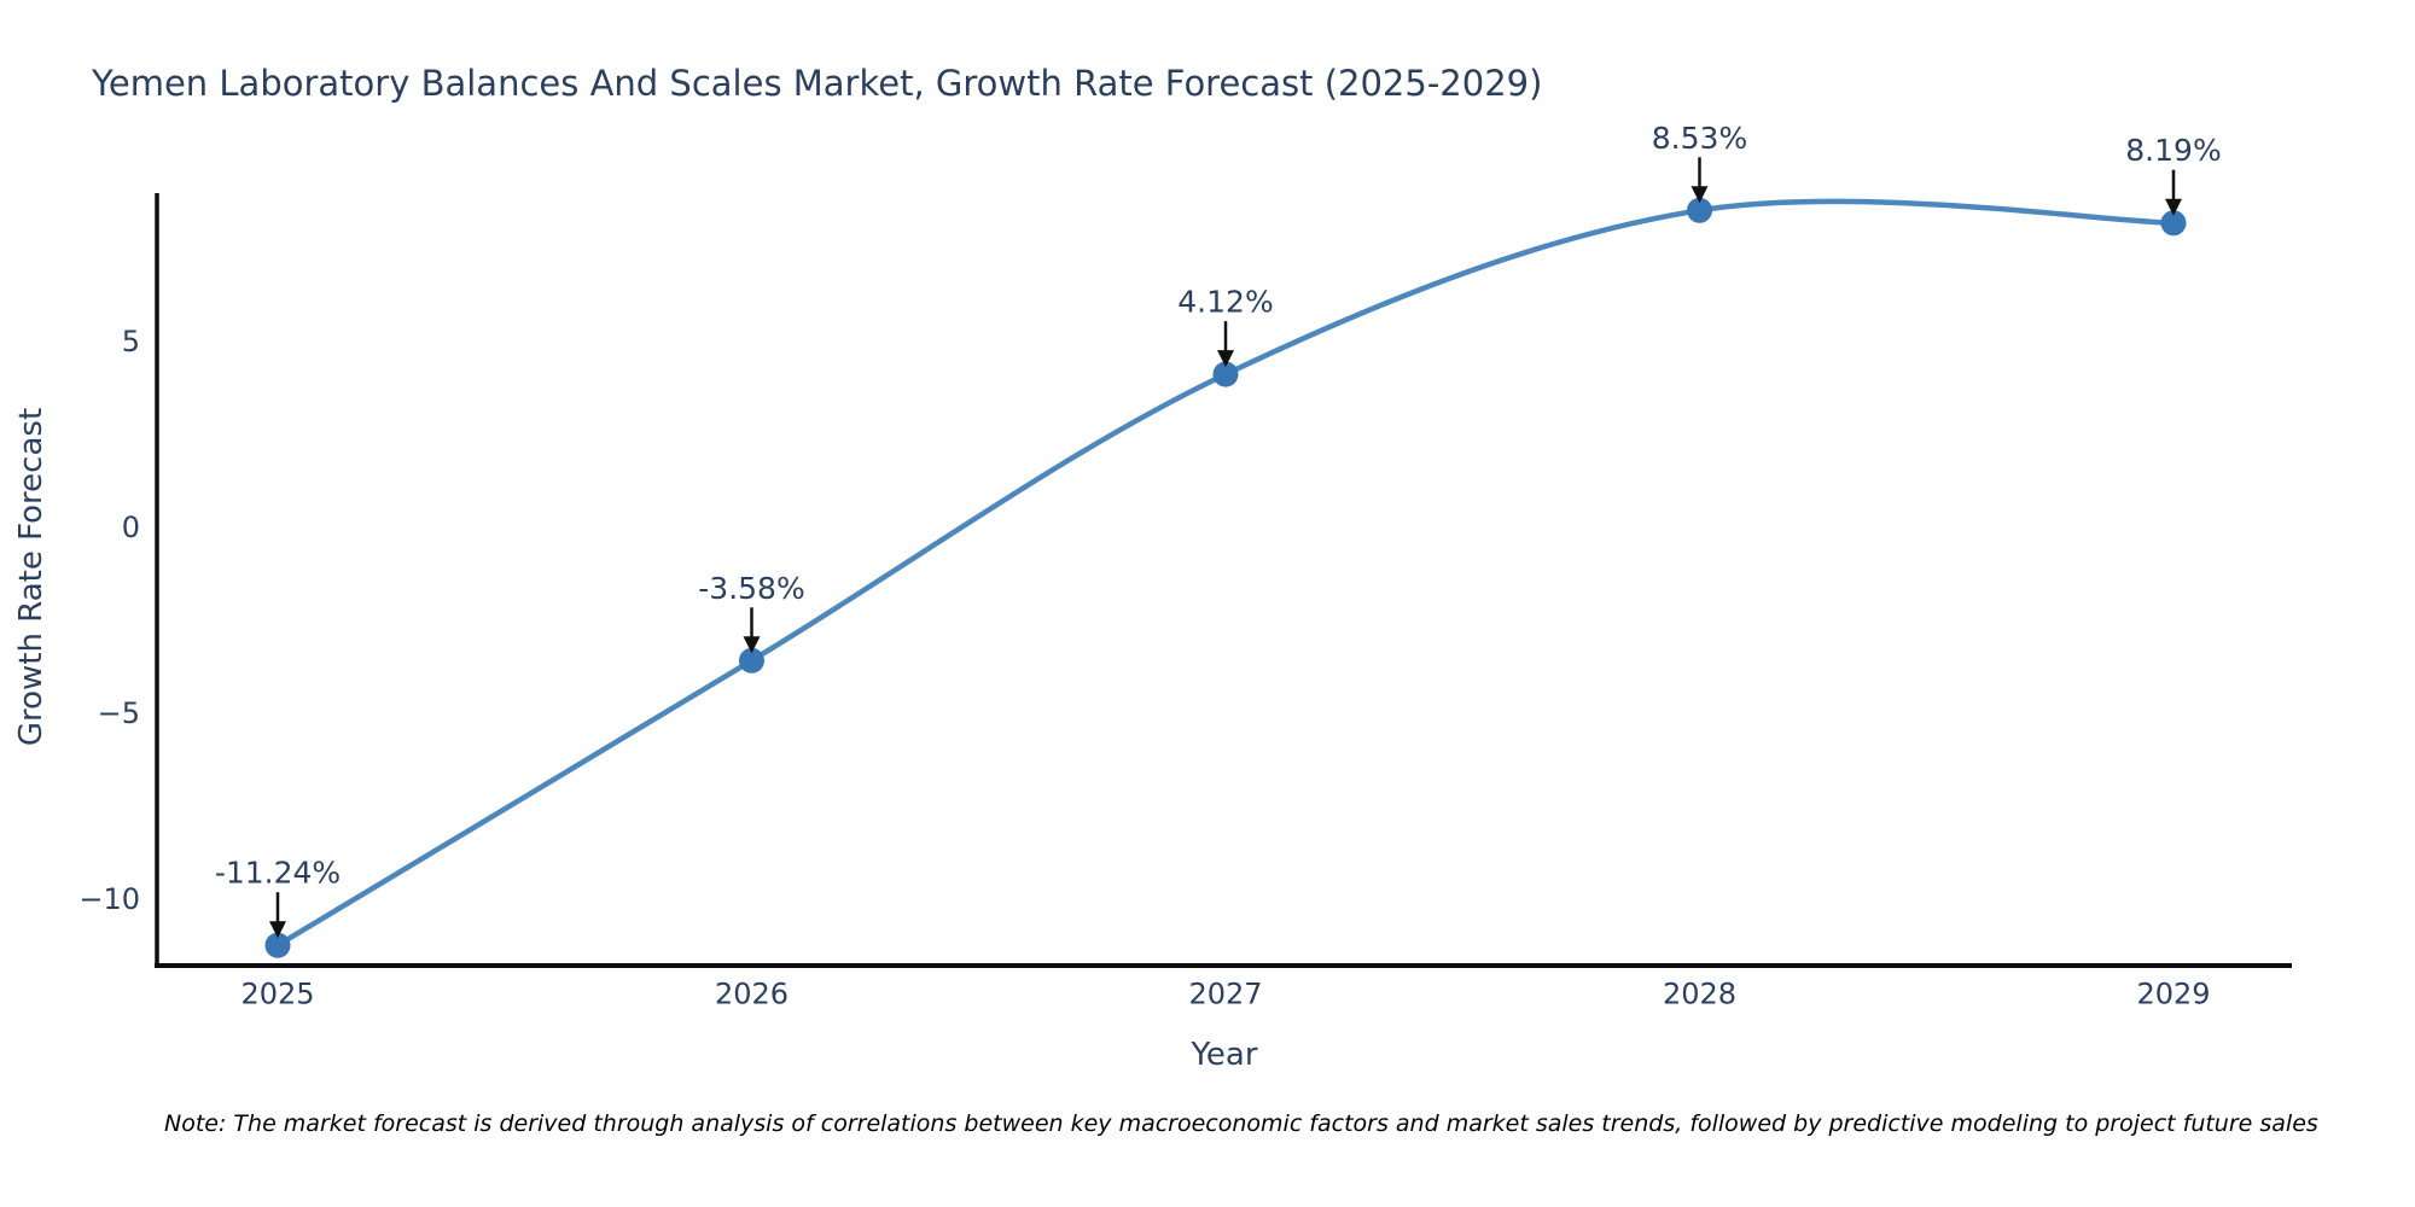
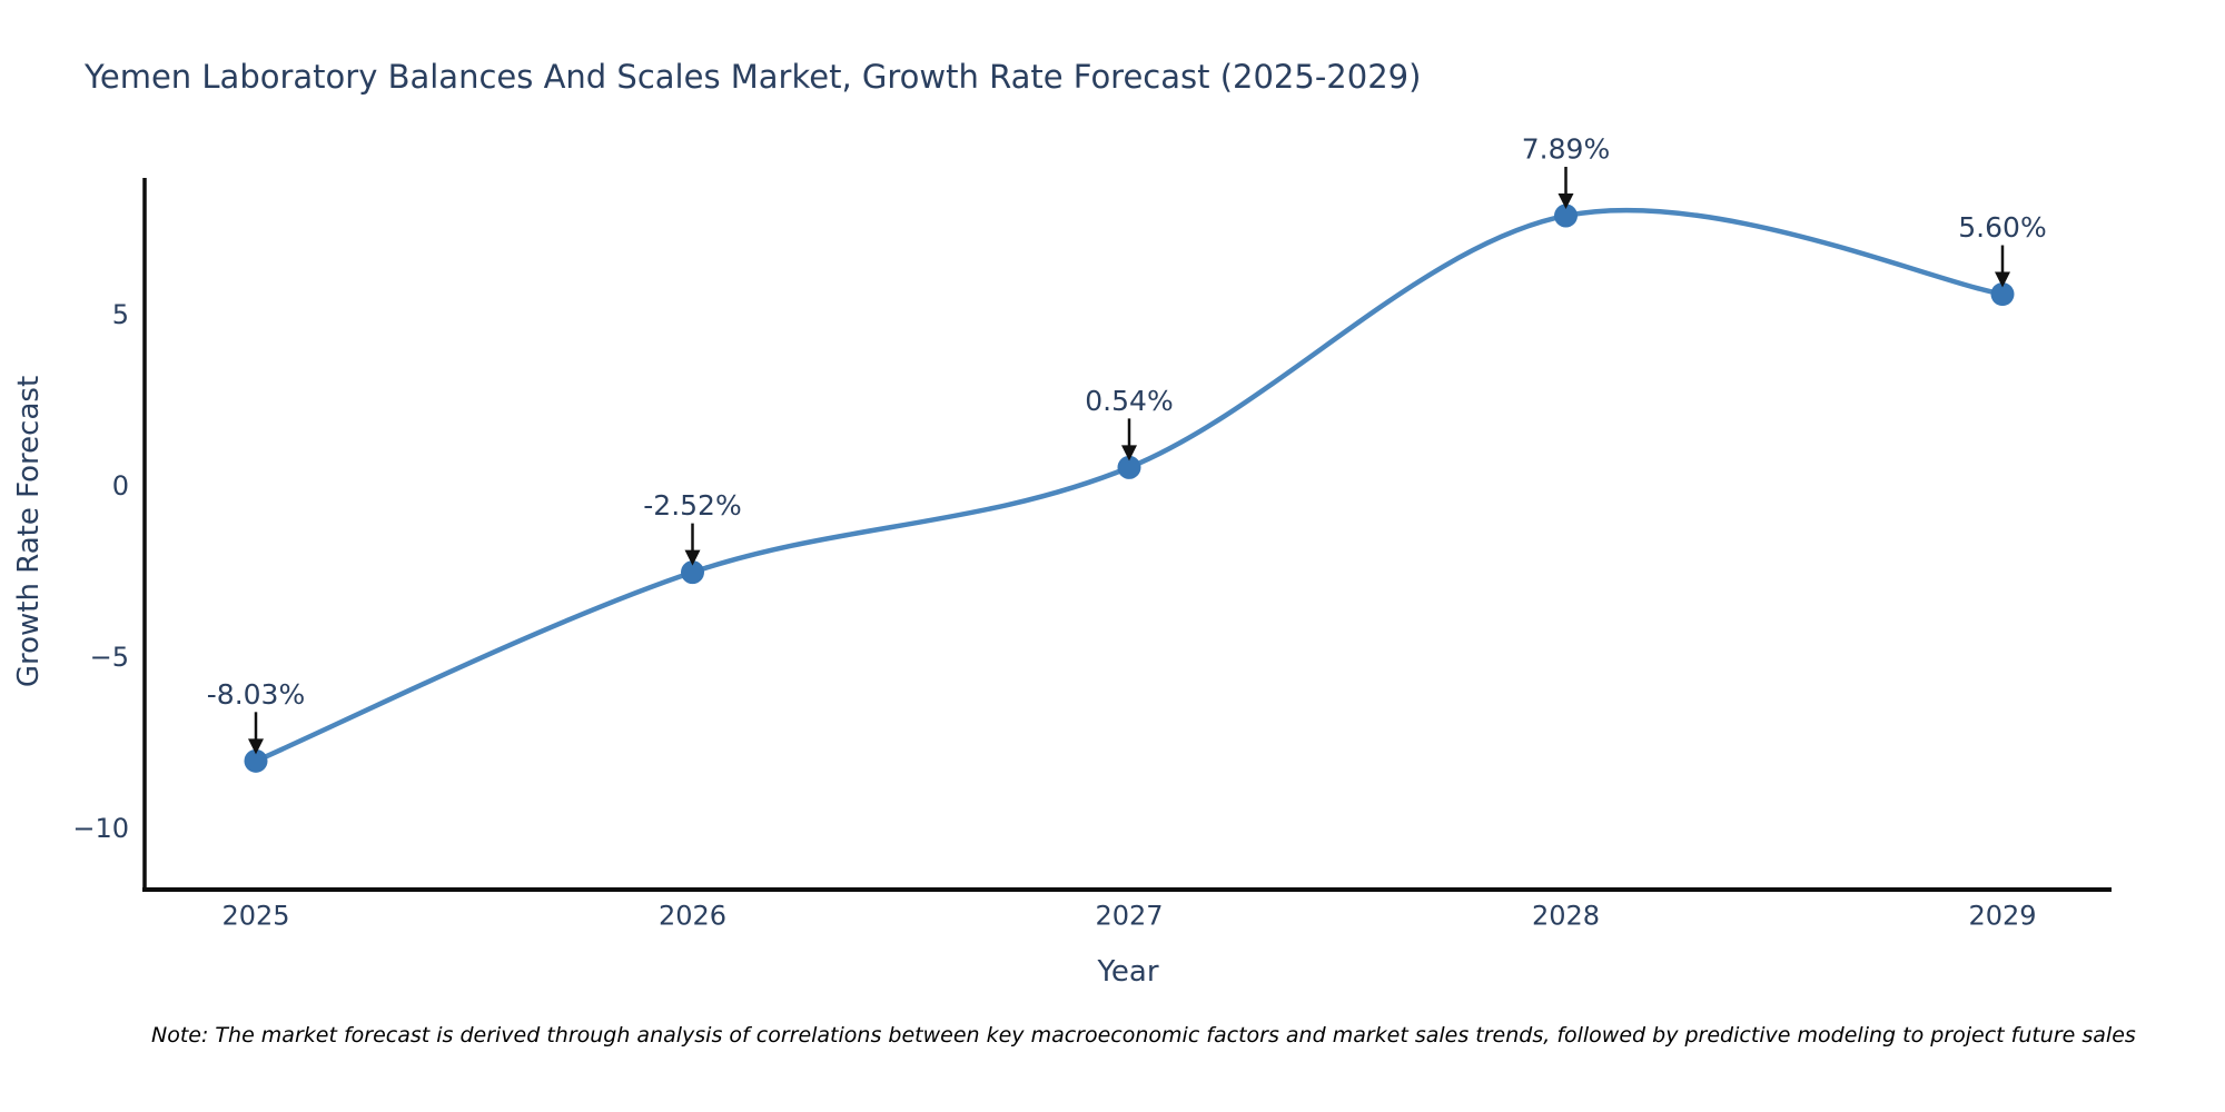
2025: -11.24% -> -8.03%
2026: -3.58% -> -2.52%
2027: 4.12% -> 0.54%
2028: 8.53% -> 7.89%
2029: 8.19% -> 5.60%
